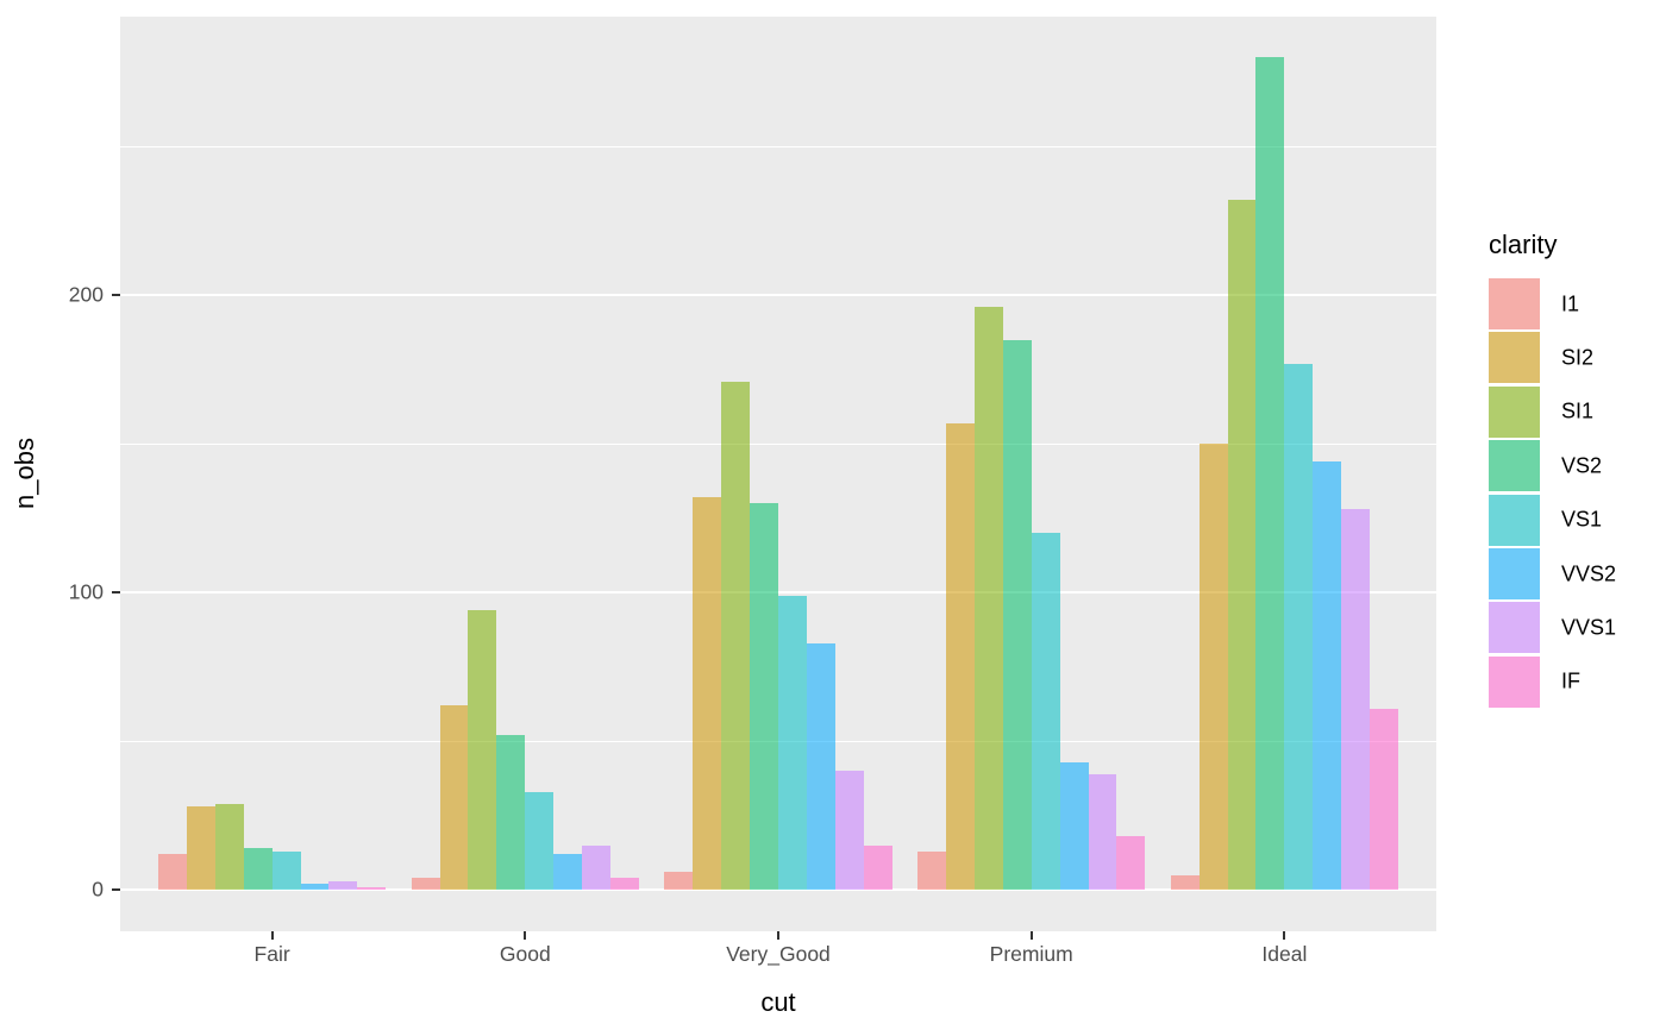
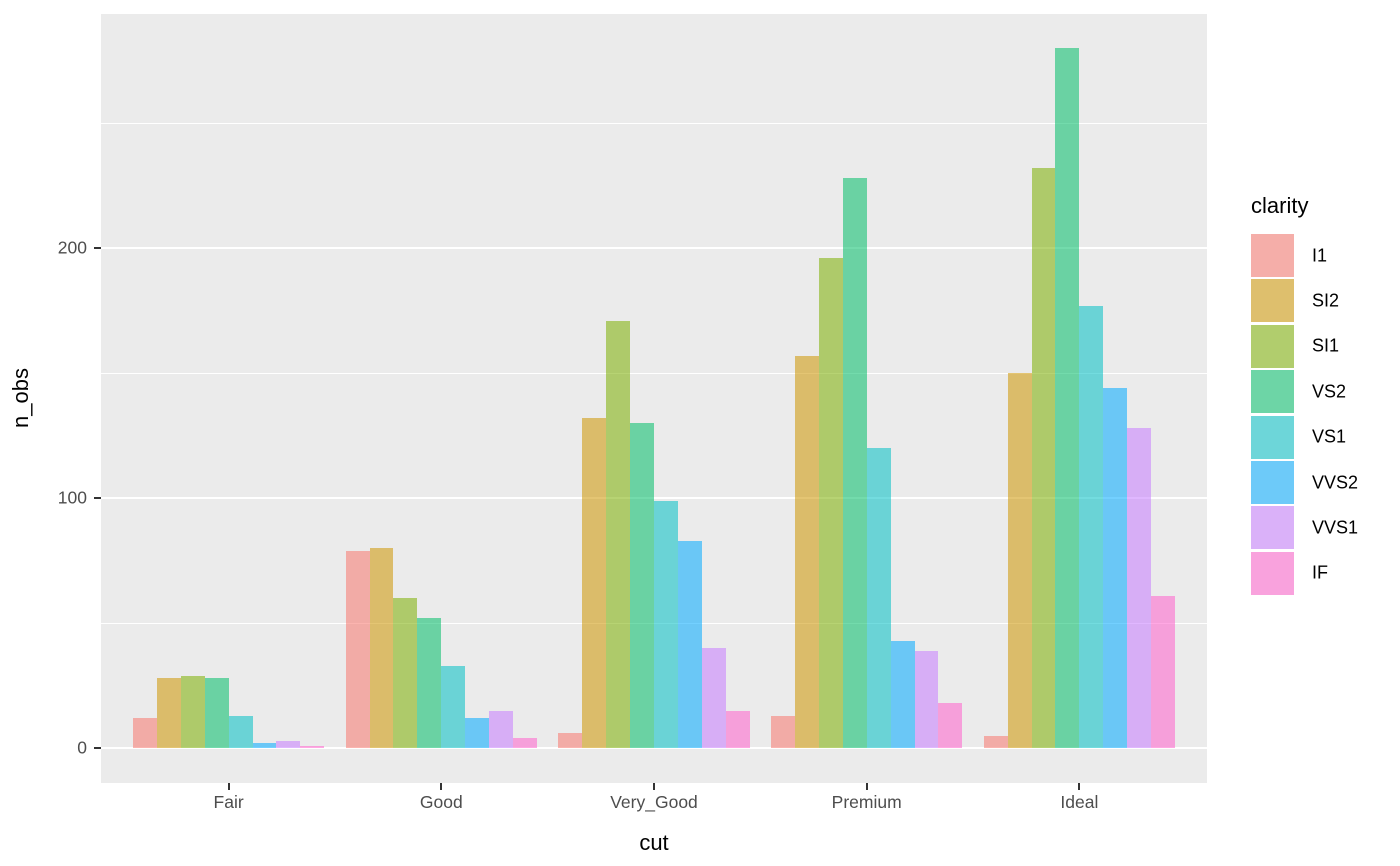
VS2/Fair: 14 -> 28
I1/Good: 4 -> 79
SI2/Good: 62 -> 80
SI1/Good: 94 -> 60
VS2/Premium: 185 -> 228
